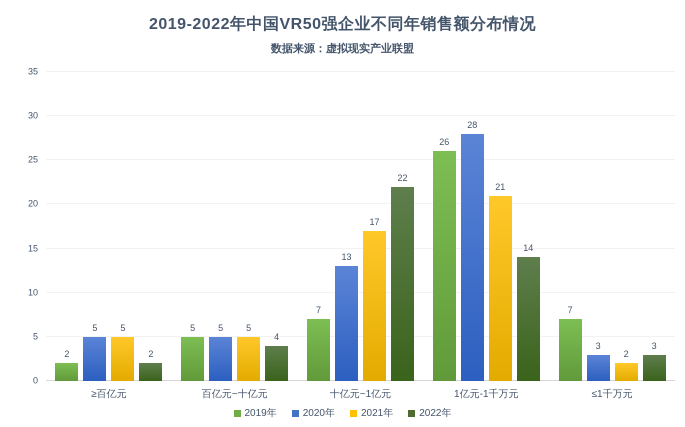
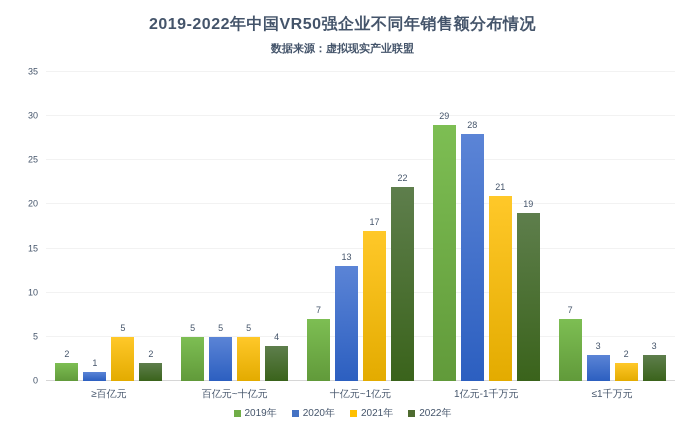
2020年/≥百亿元: 5 -> 1
2019年/1亿元-1千万元: 26 -> 29
2022年/1亿元-1千万元: 14 -> 19
